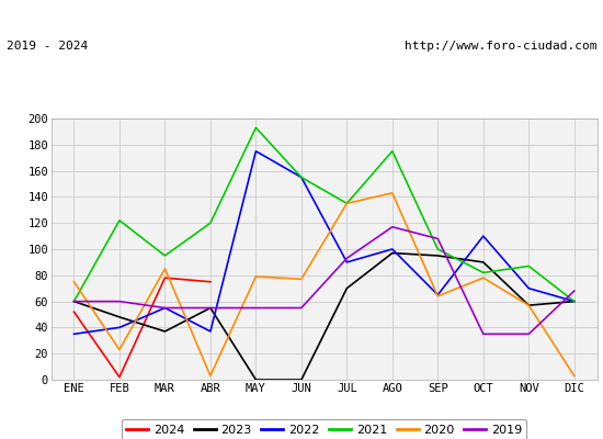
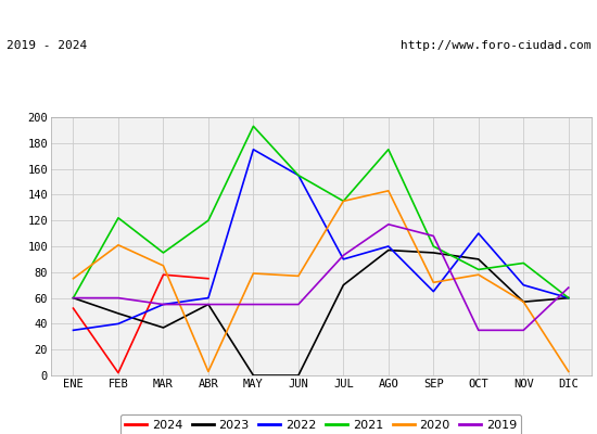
2020/FEB: 23 -> 101
2022/ABR: 37 -> 60
2020/SEP: 64 -> 72
